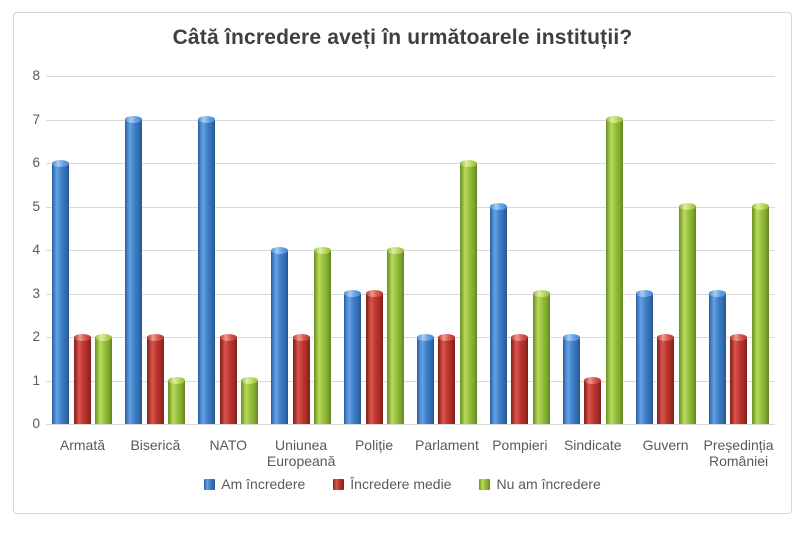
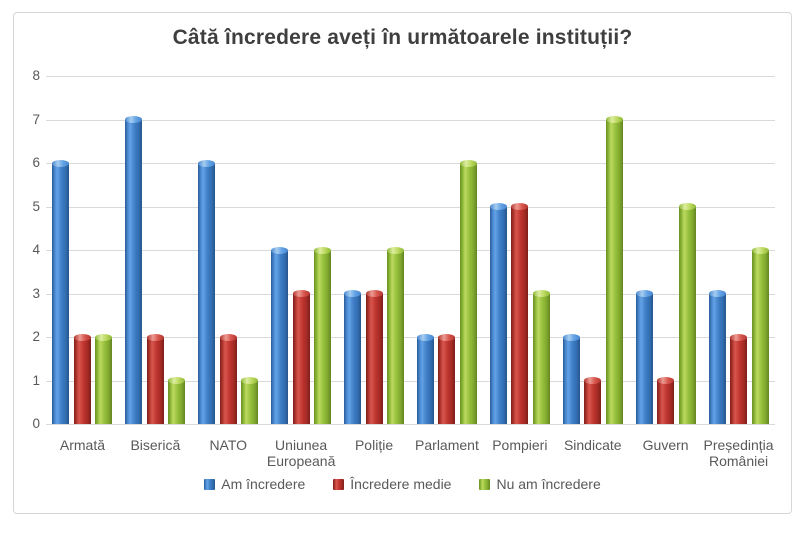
Am încredere/NATO: 7 -> 6
Încredere medie/Uniunea Europeană: 2 -> 3
Încredere medie/Pompieri: 2 -> 5
Încredere medie/Guvern: 2 -> 1
Nu am încredere/Președinția României: 5 -> 4
